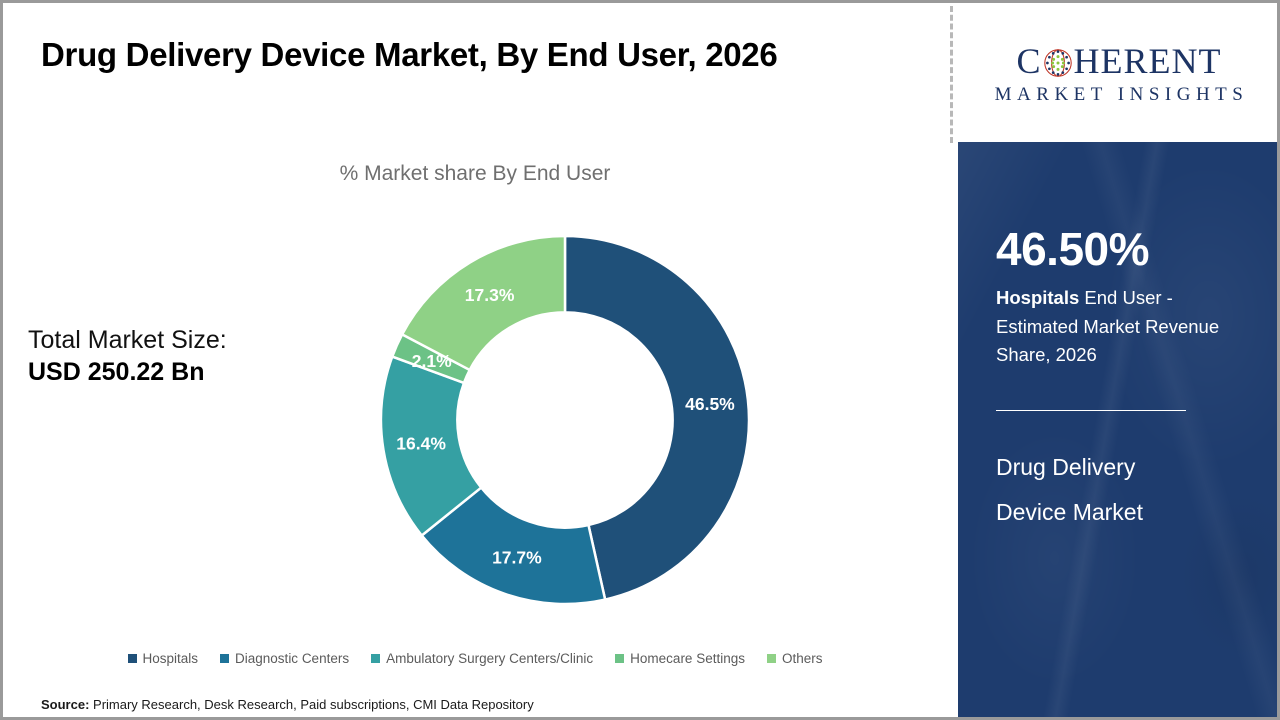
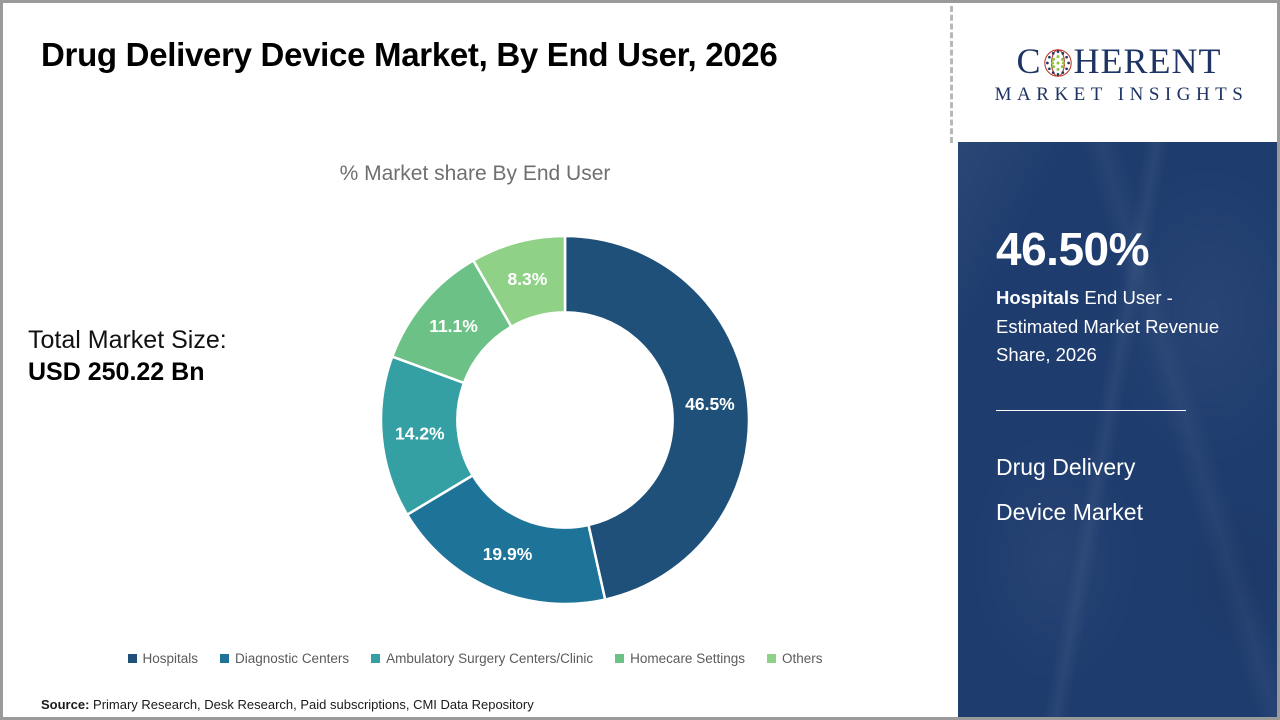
Diagnostic Centers: 17.7% -> 19.9%
Ambulatory Surgery Centers/Clinic: 16.4% -> 14.2%
Homecare Settings: 2.1% -> 11.1%
Others: 17.3% -> 8.3%
